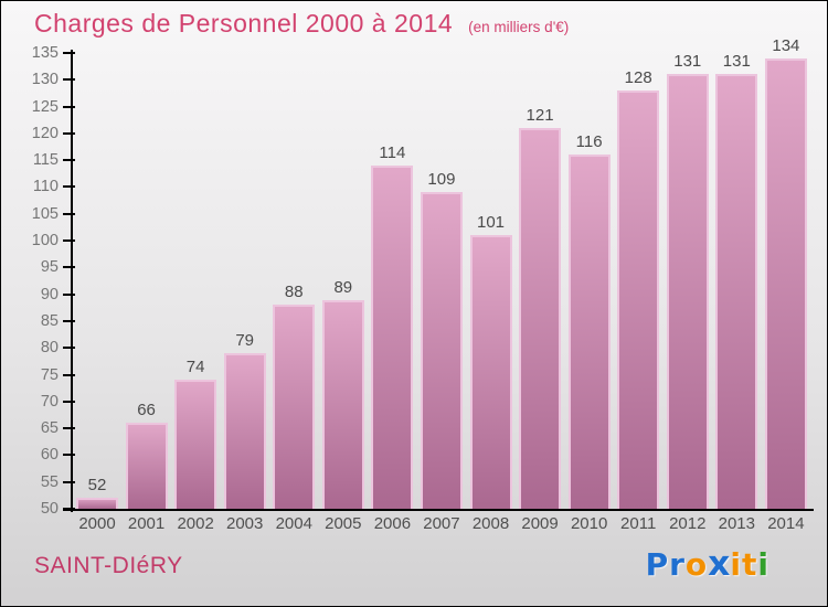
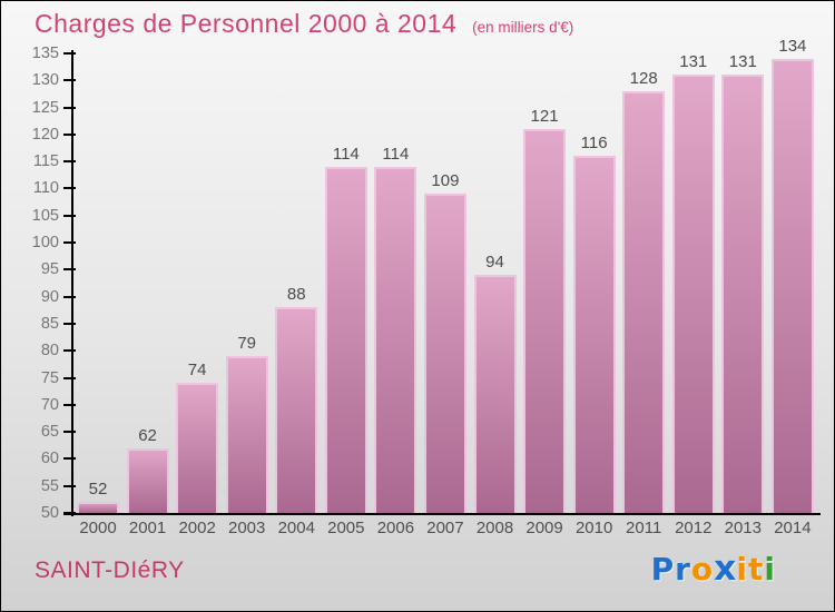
2001: 66 -> 62
2005: 89 -> 114
2008: 101 -> 94
